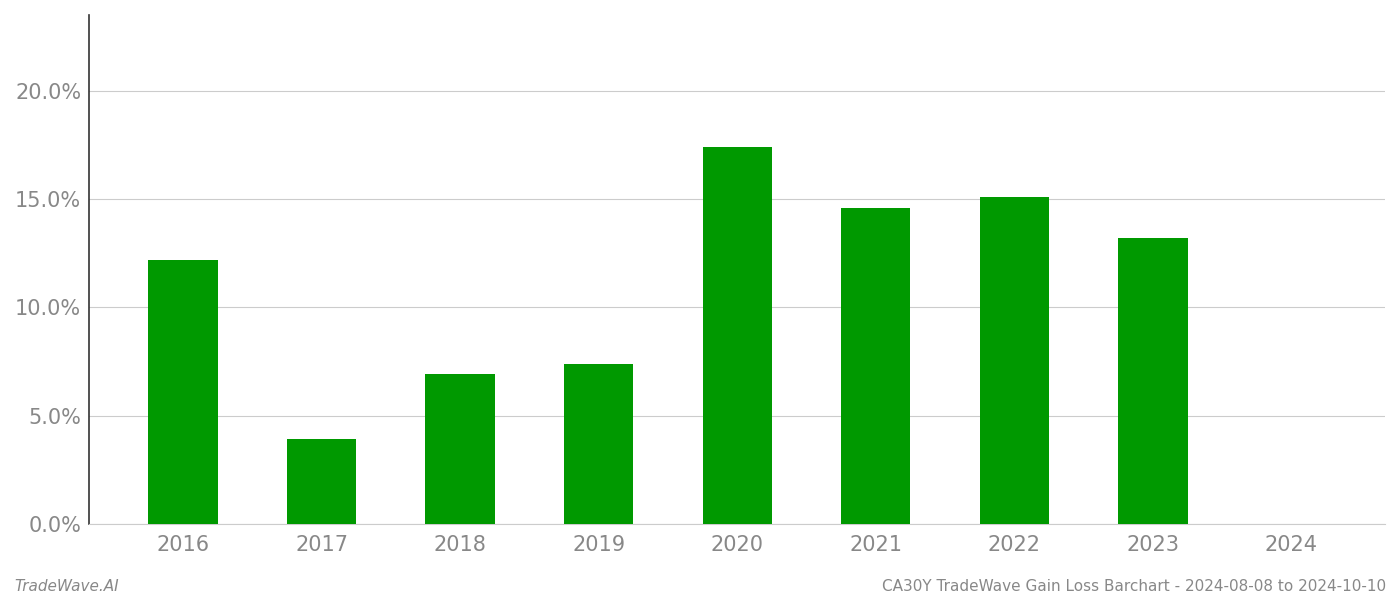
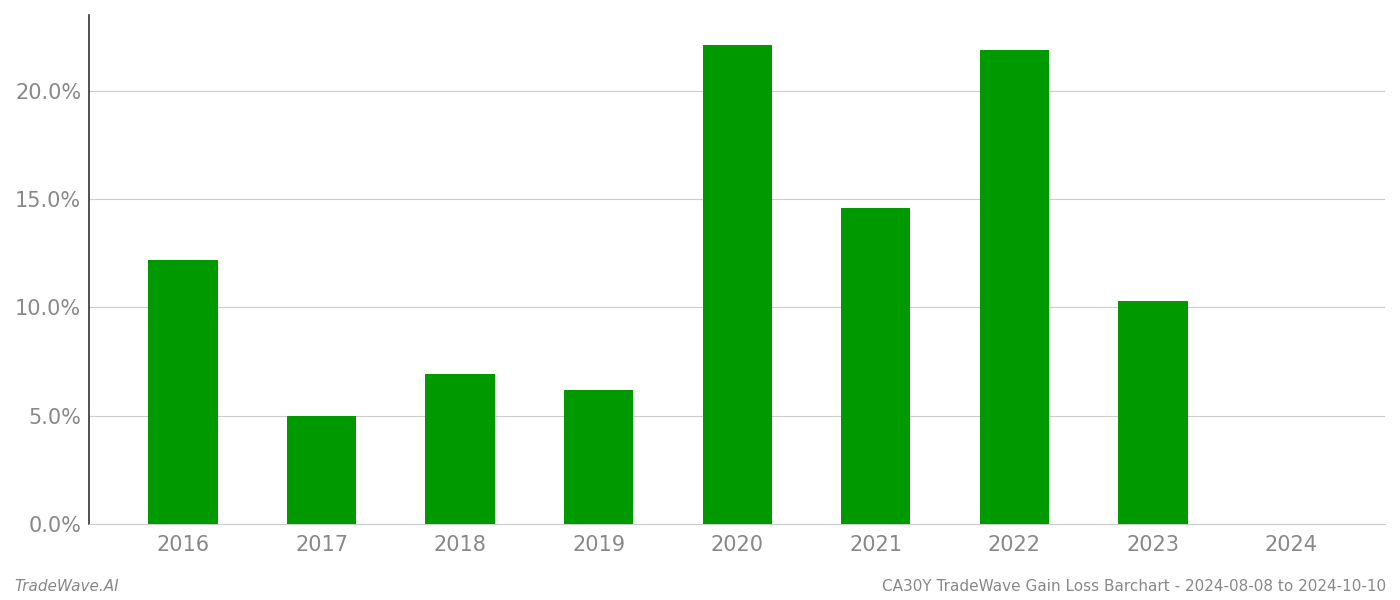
2017: 3.9% -> 5.0%
2019: 7.4% -> 6.2%
2020: 17.4% -> 22.1%
2022: 15.1% -> 21.9%
2023: 13.2% -> 10.3%
